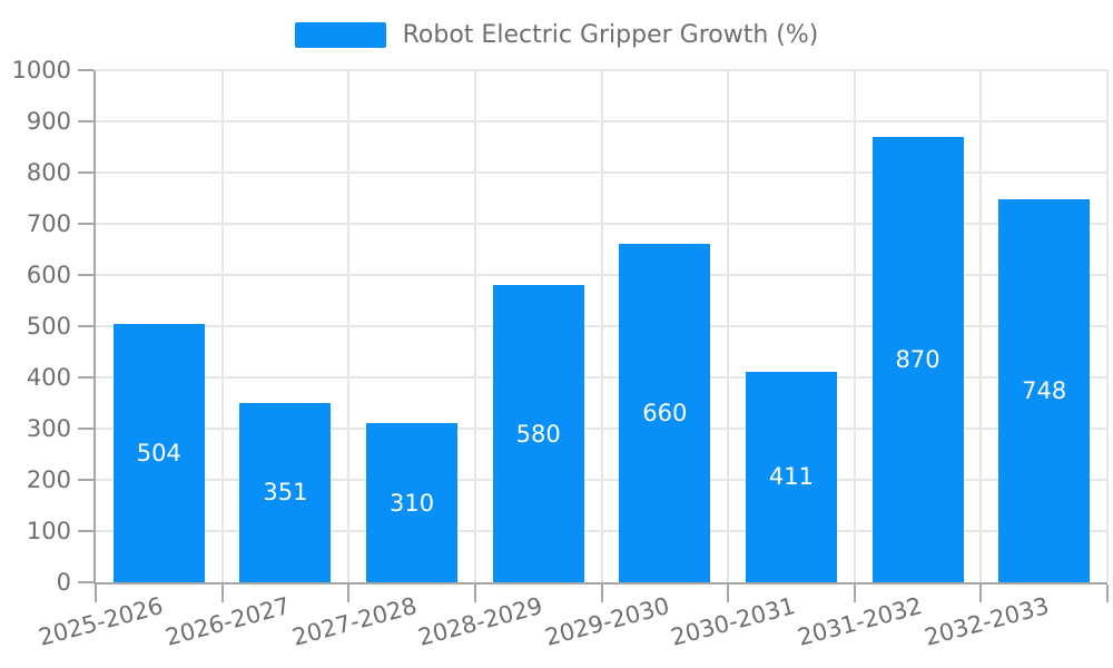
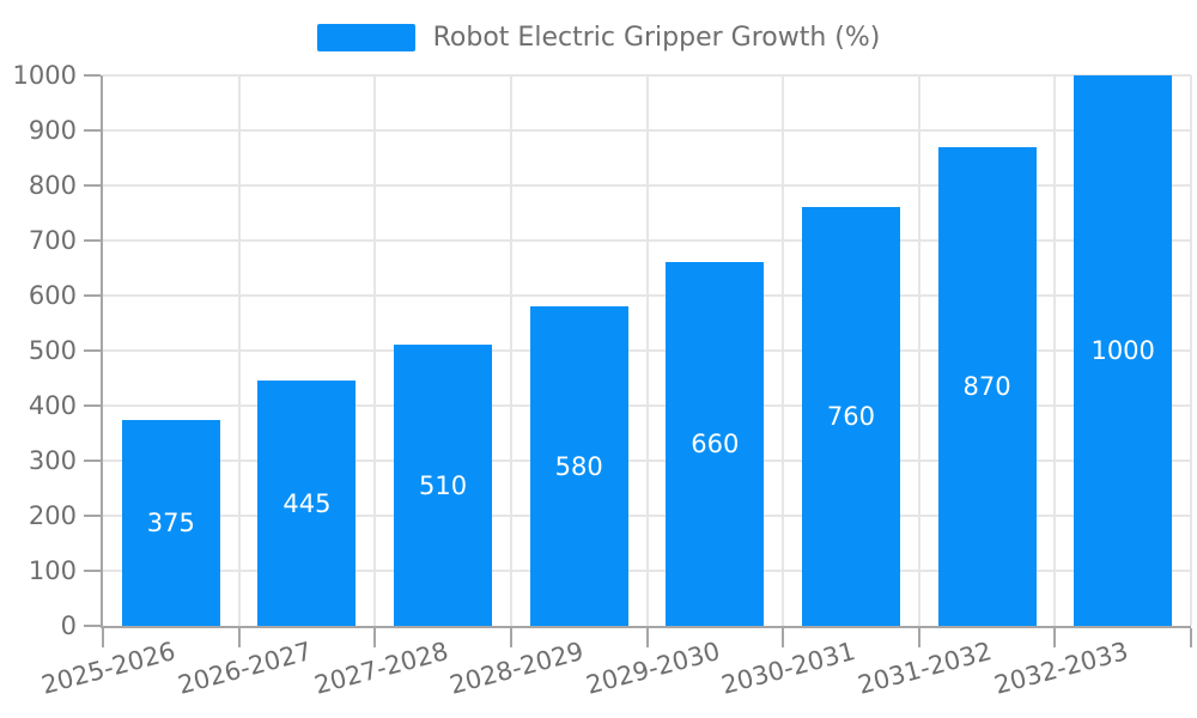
2025-2026: 504 -> 375
2026-2027: 351 -> 445
2027-2028: 310 -> 510
2030-2031: 411 -> 760
2032-2033: 748 -> 1000
